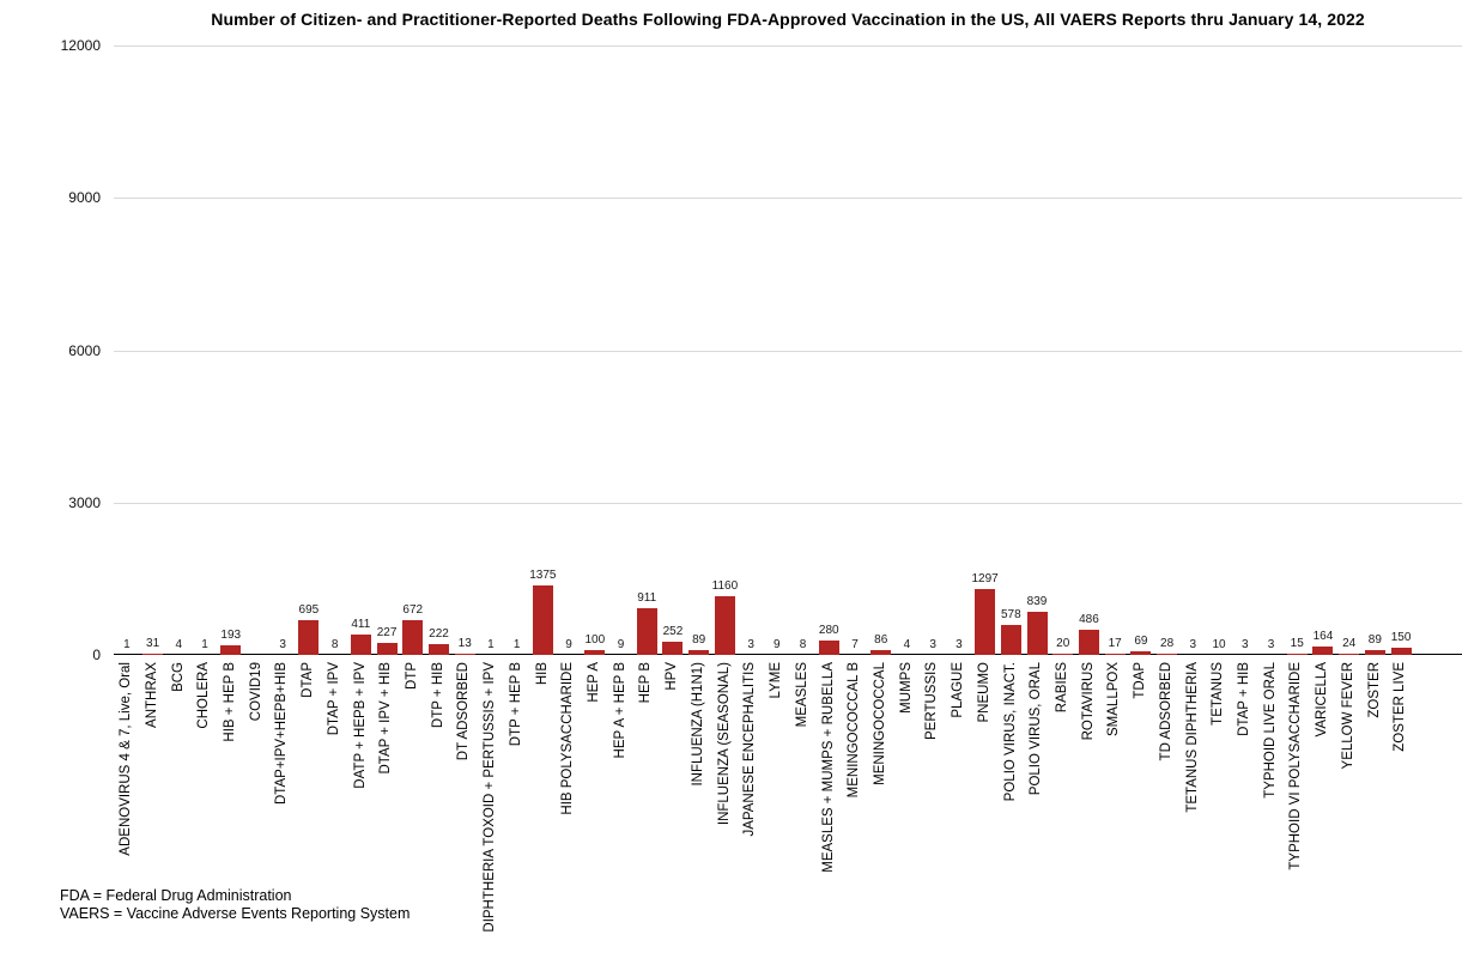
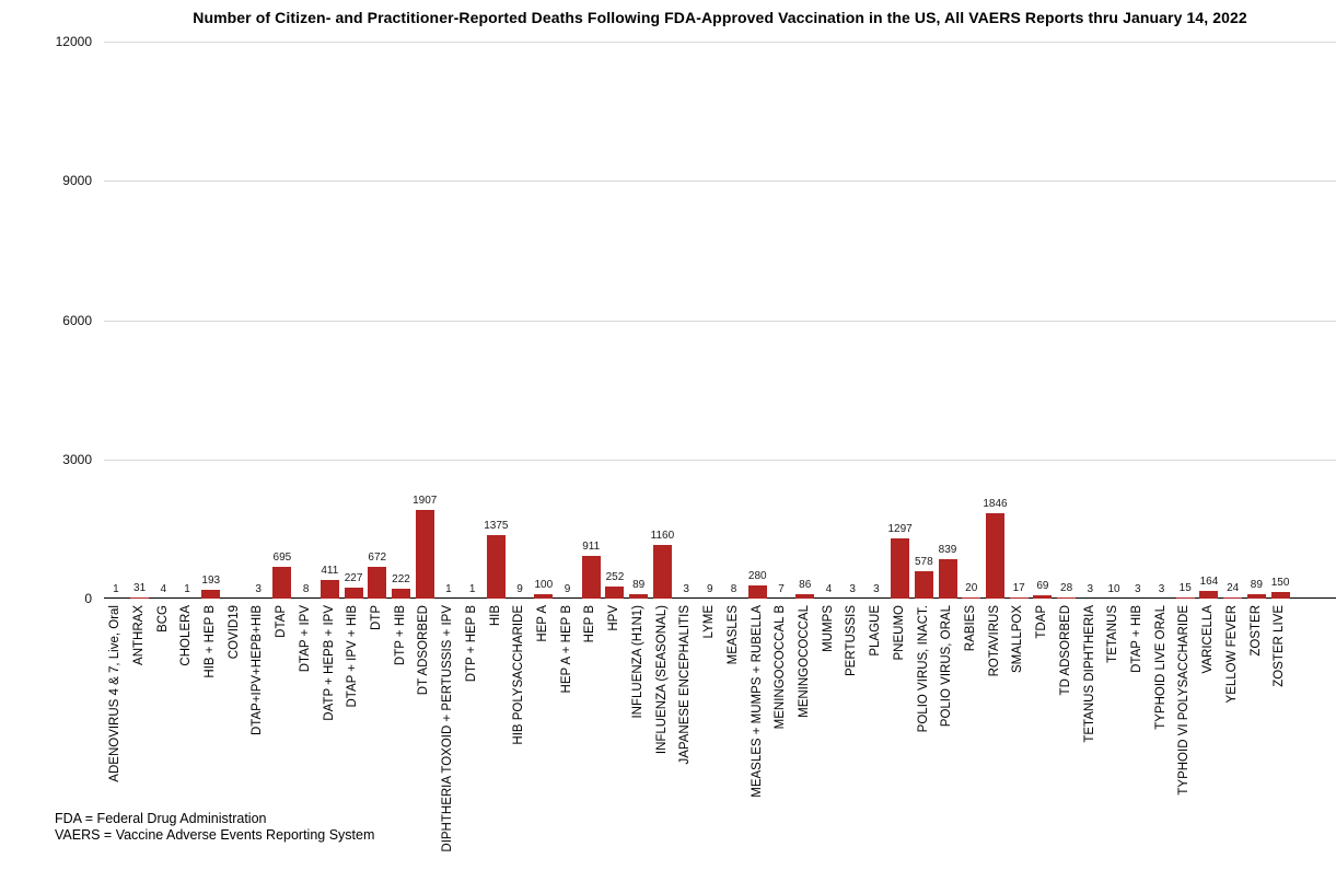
DT ADSORBED: 13 -> 1907
ROTAVIRUS: 486 -> 1846
